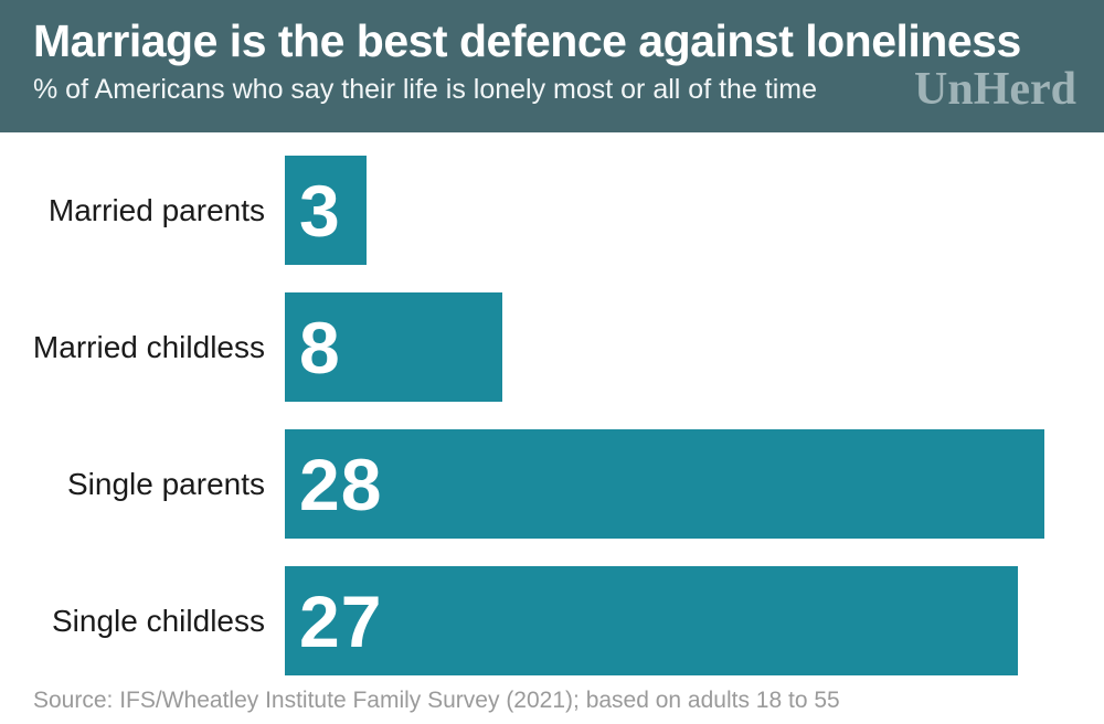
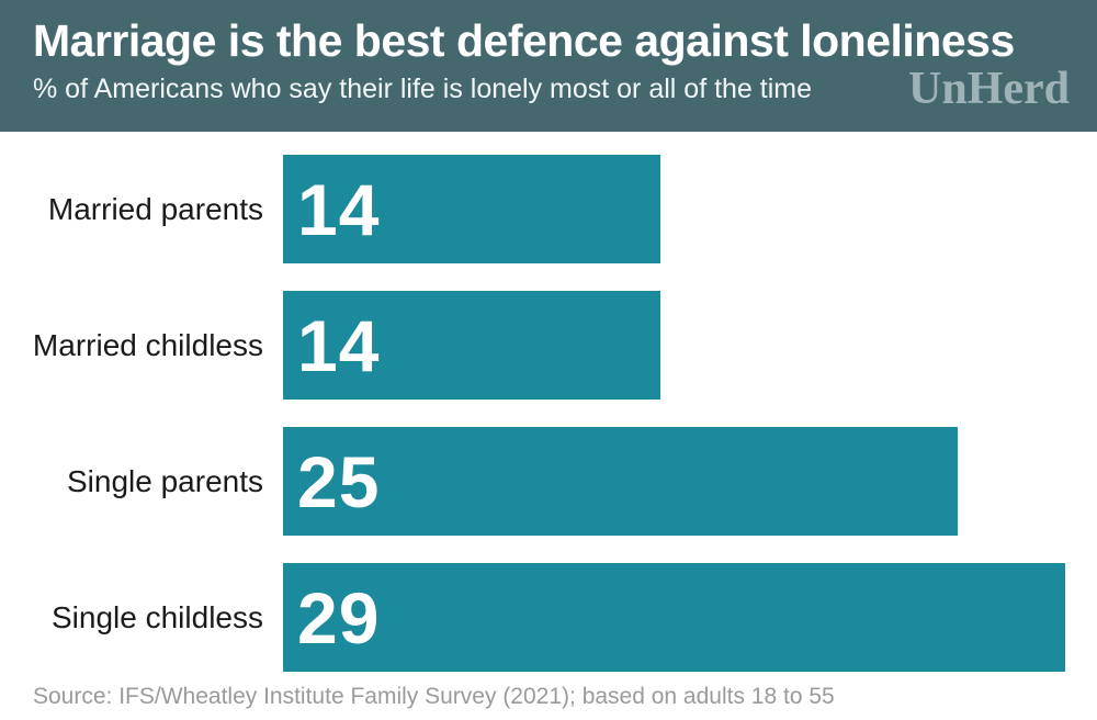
Married parents: 3 -> 14
Married childless: 8 -> 14
Single parents: 28 -> 25
Single childless: 27 -> 29
